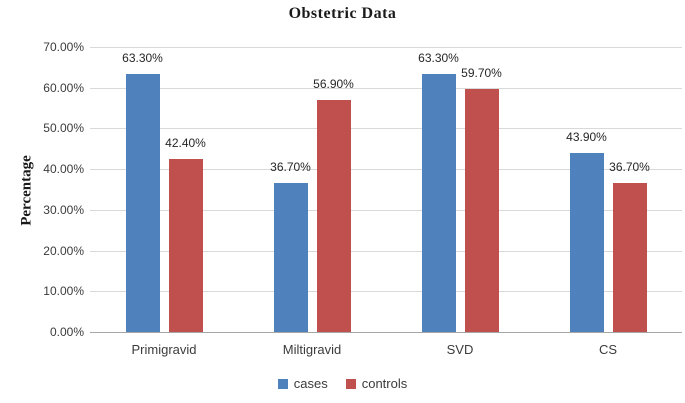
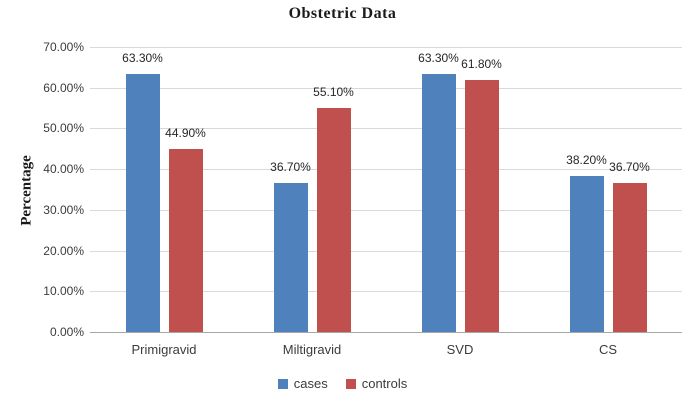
controls/Primigravid: 42.40% -> 44.90%
controls/Miltigravid: 56.90% -> 55.10%
controls/SVD: 59.70% -> 61.80%
cases/CS: 43.90% -> 38.20%
